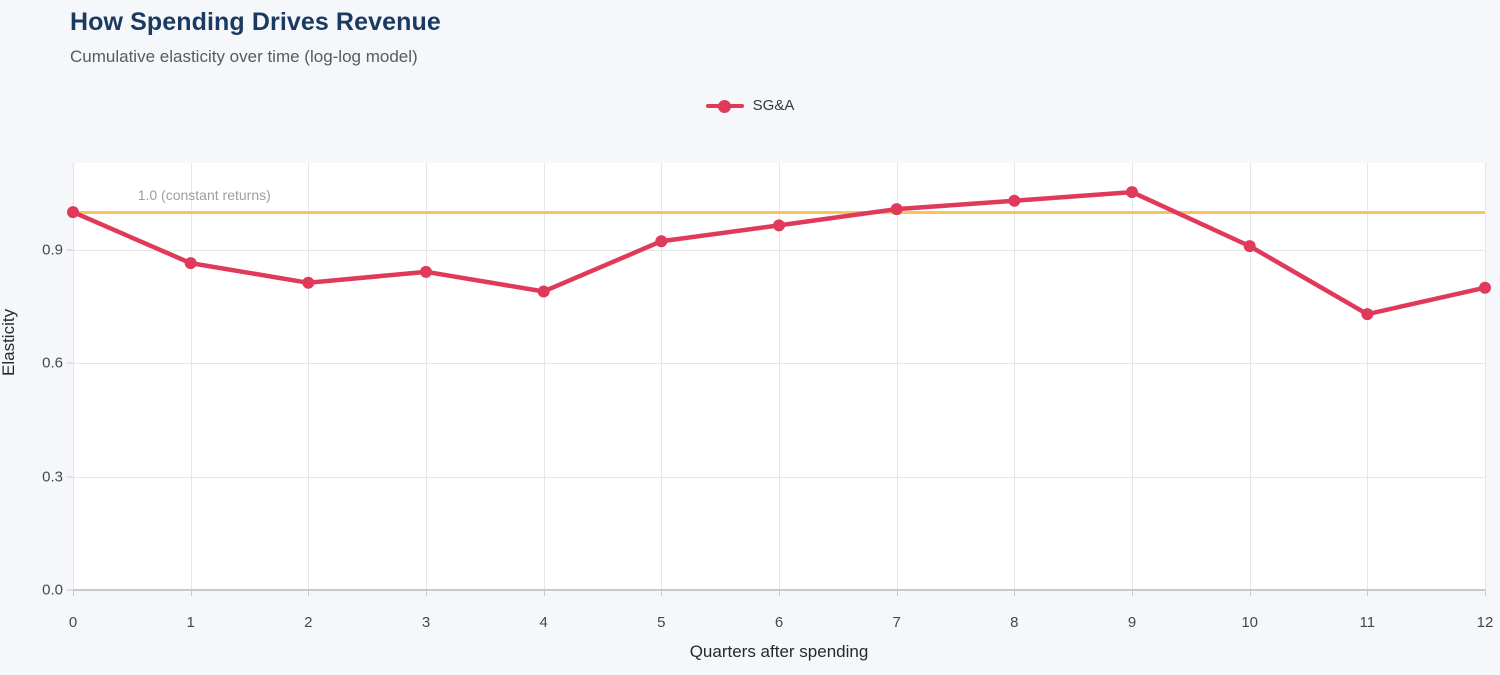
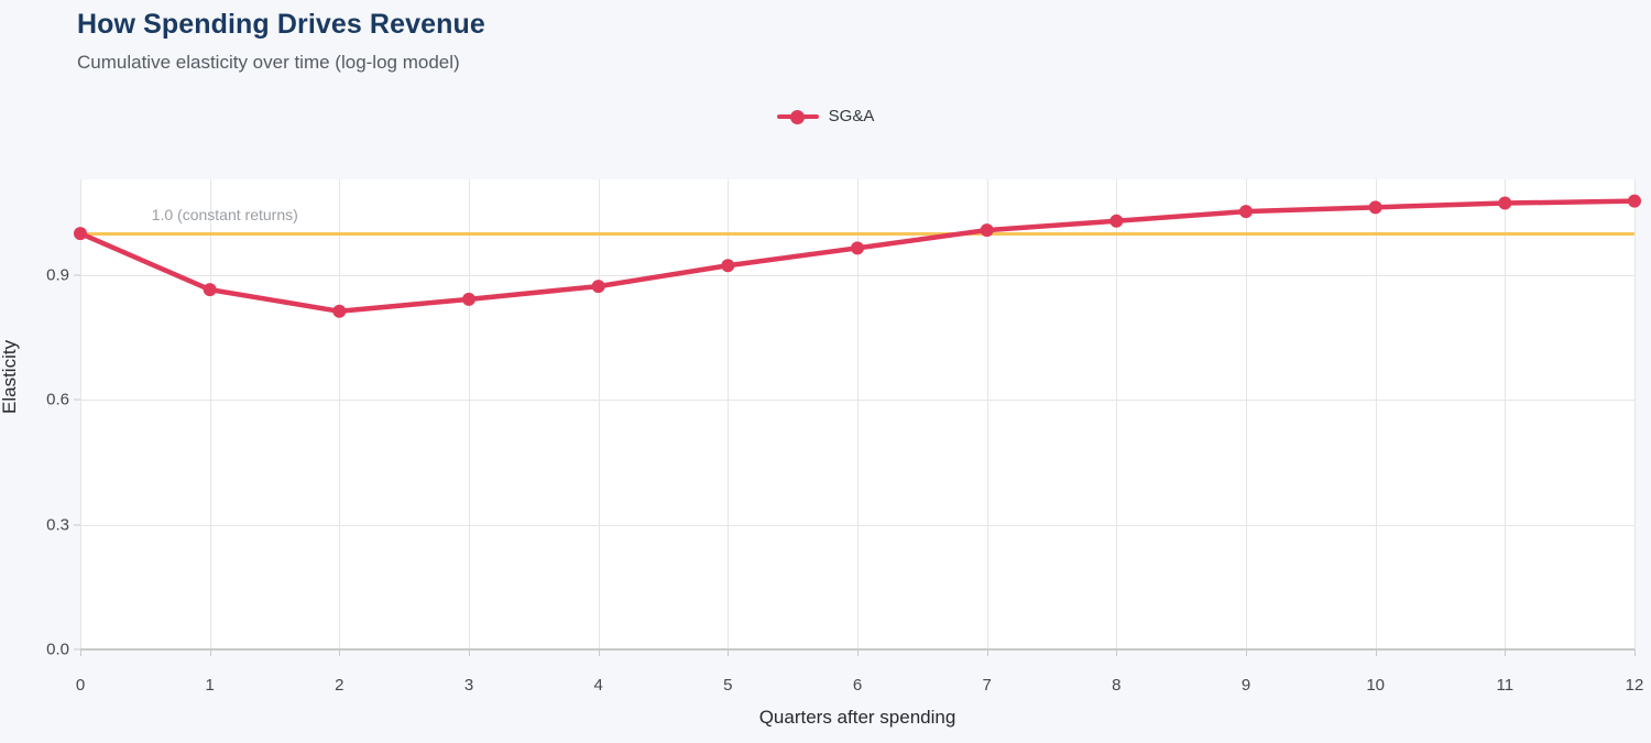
4: 0.79 -> 0.87
10: 0.91 -> 1.06
11: 0.73 -> 1.07
12: 0.80 -> 1.08
